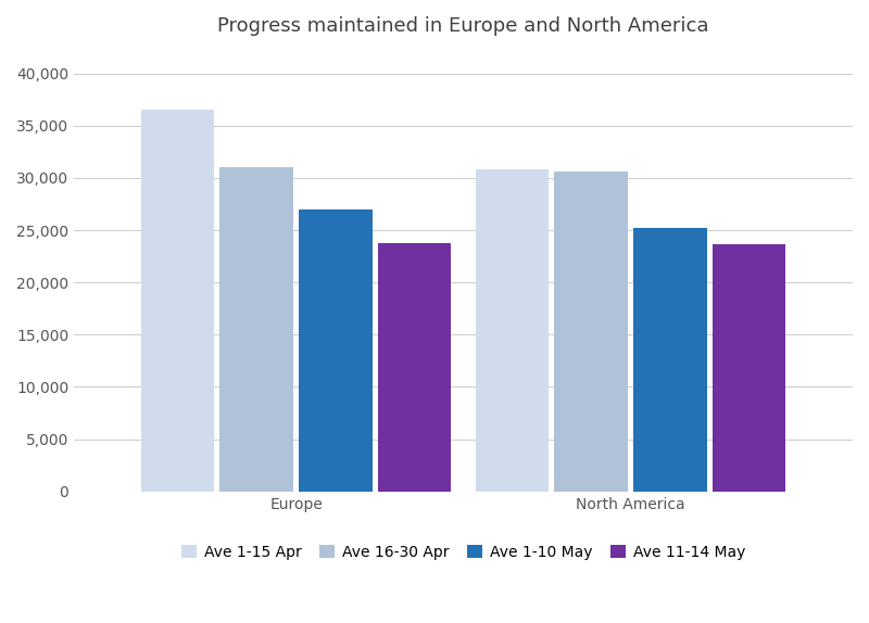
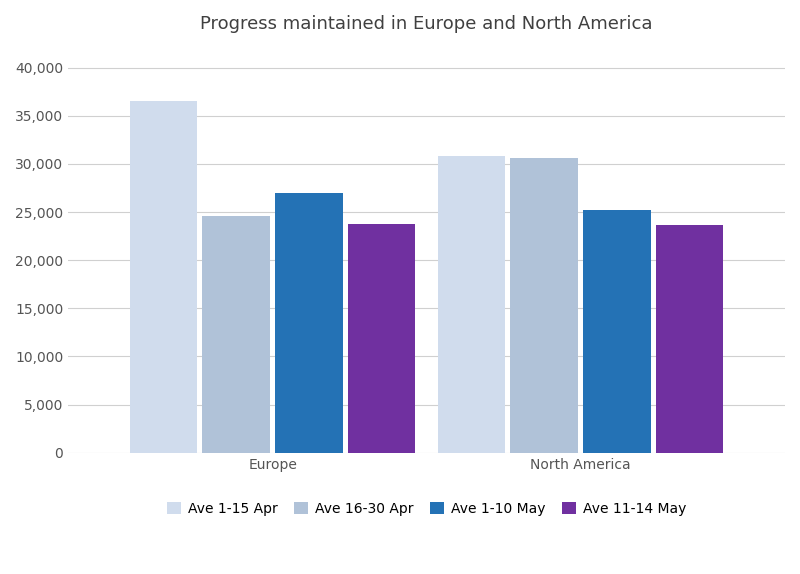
Ave 16-30 Apr/Europe: 31,000 -> 24,600
